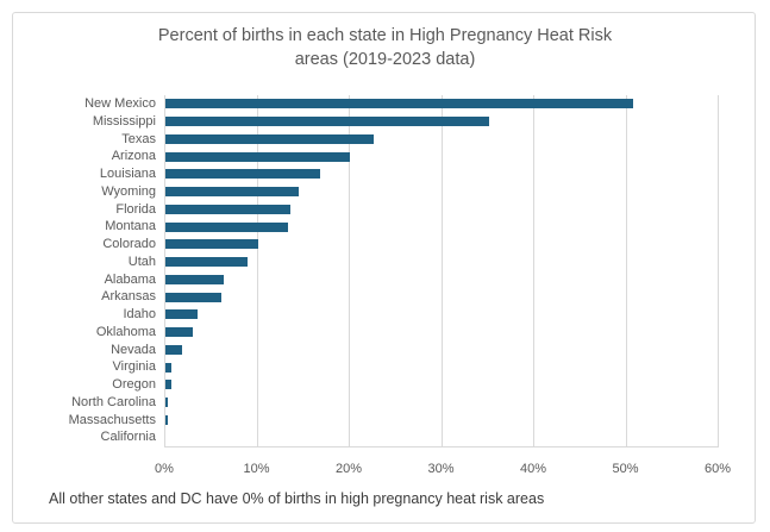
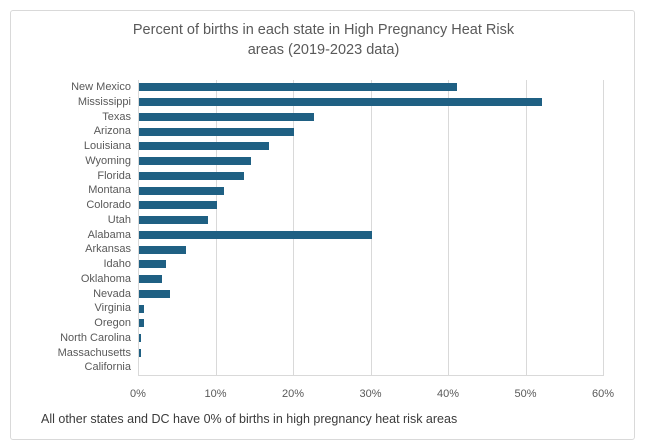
New Mexico: 51% -> 41%
Mississippi: 35% -> 52%
Montana: 13% -> 11%
Alabama: 6% -> 30%
Nevada: 2% -> 4%
